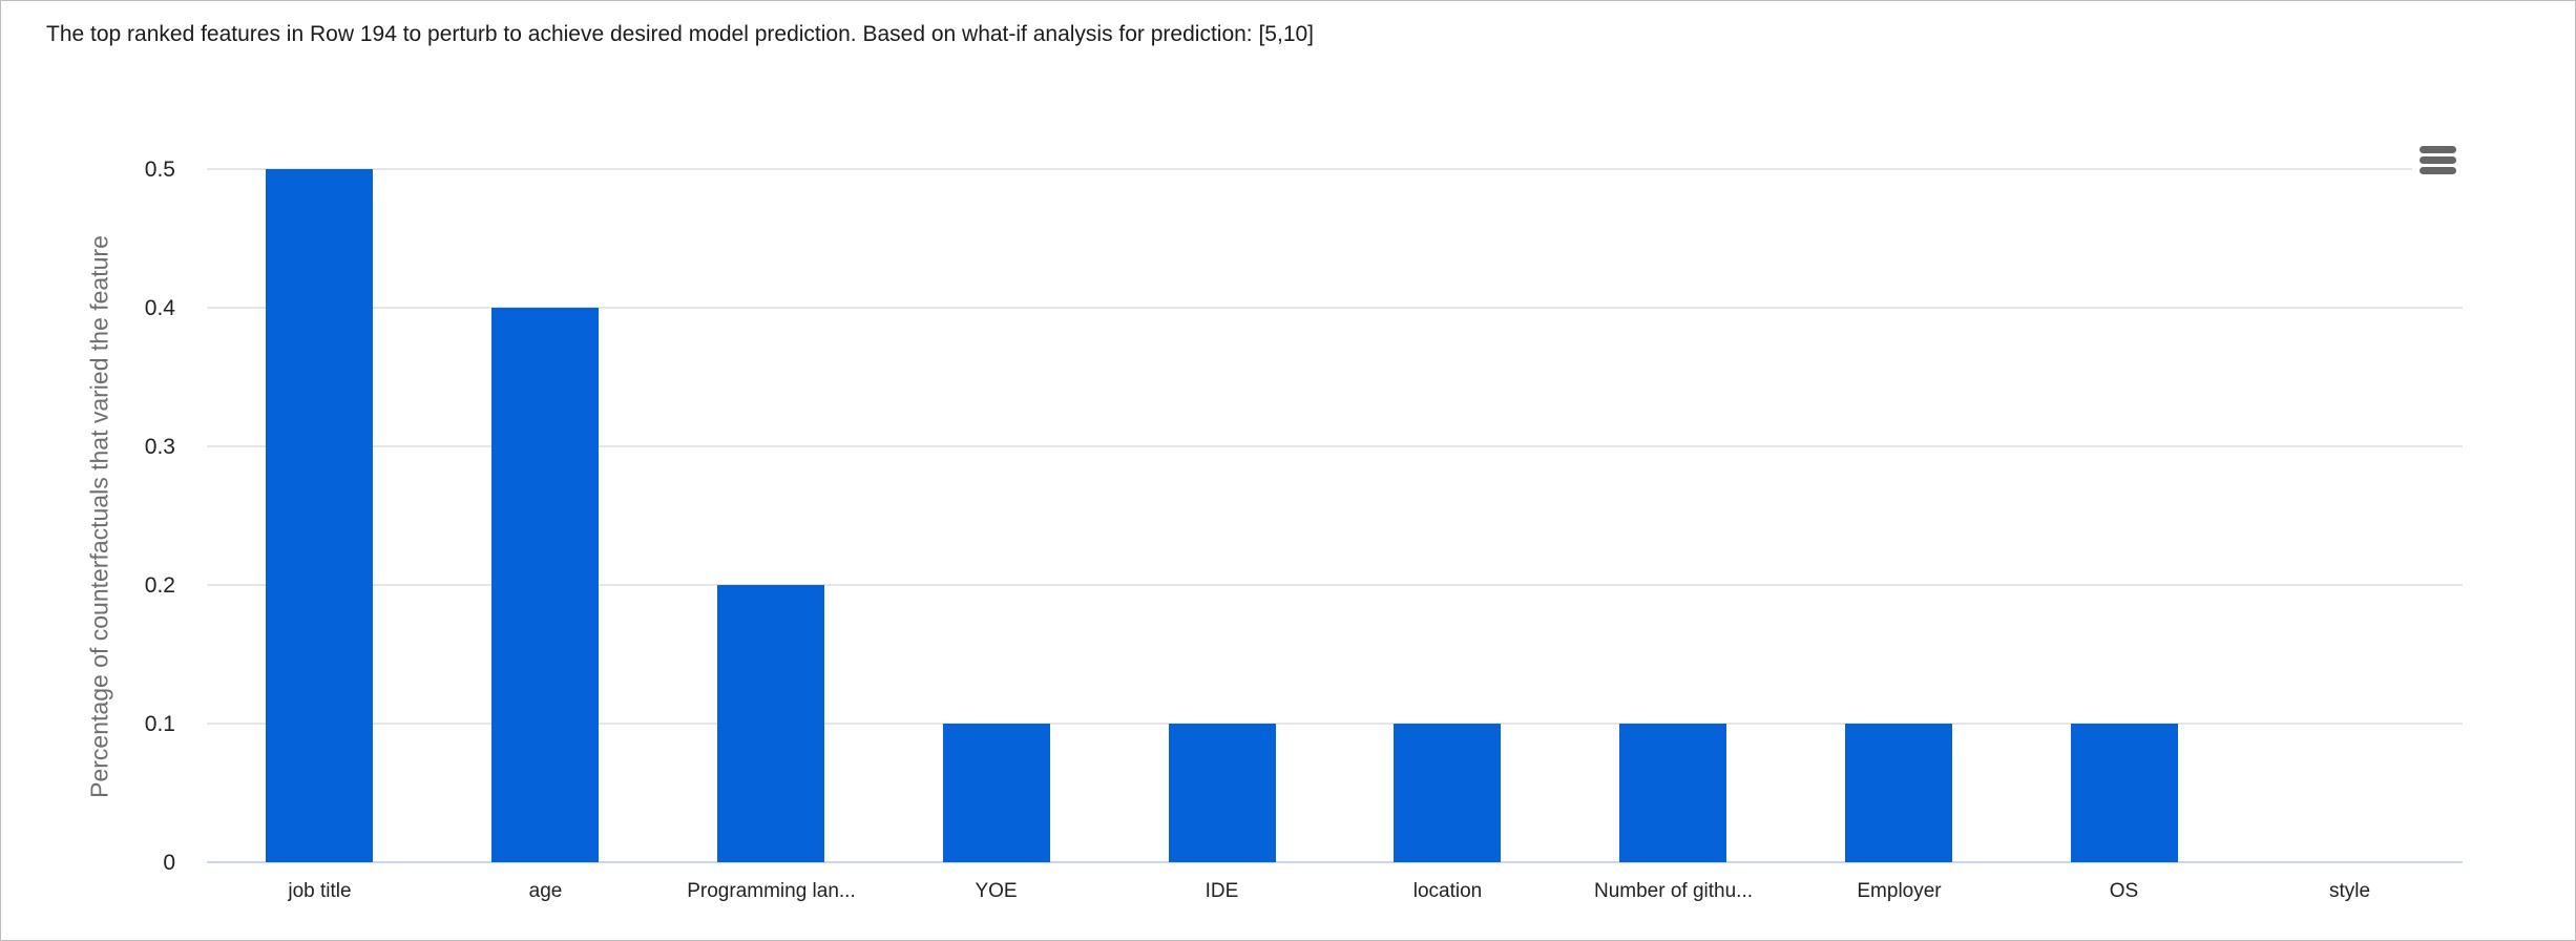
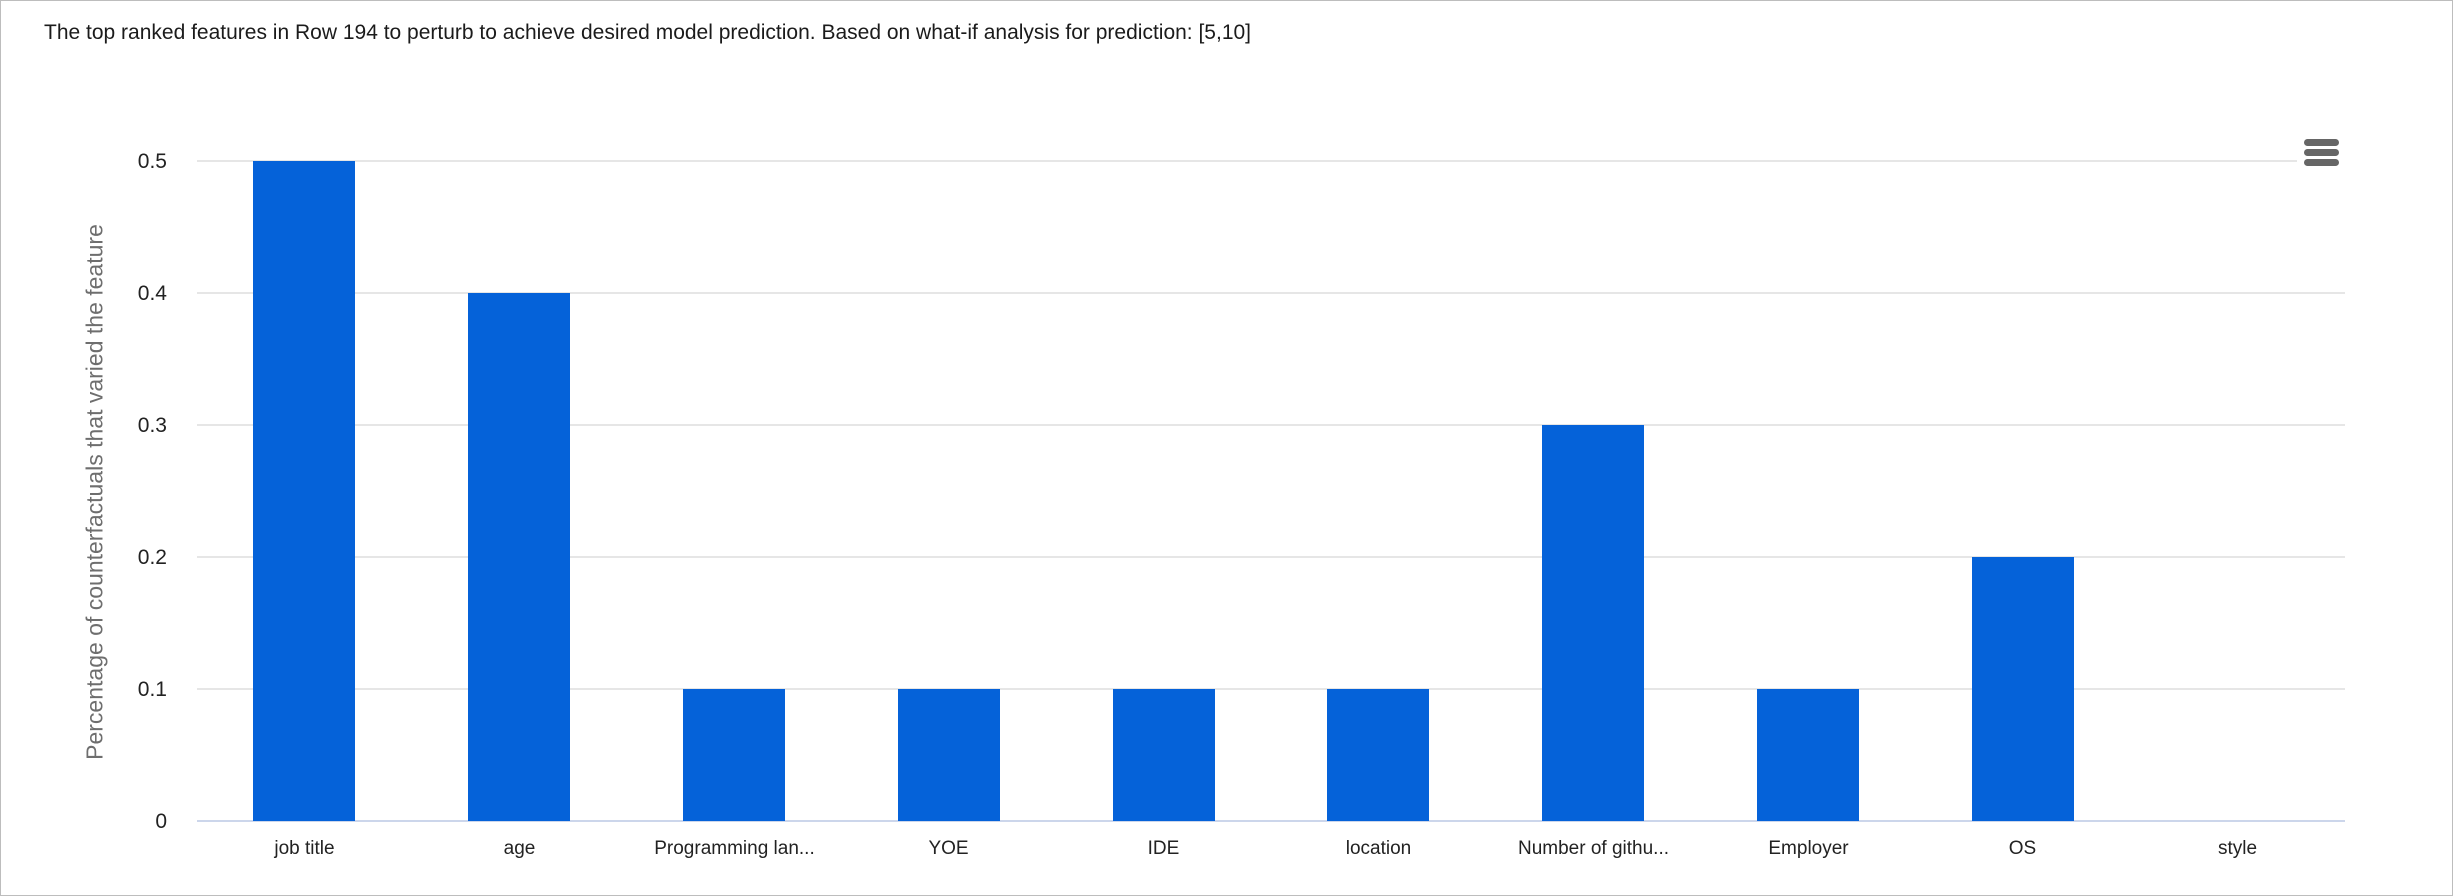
Programming lan...: 0.2 -> 0.1
Number of githu...: 0.1 -> 0.3
OS: 0.1 -> 0.2
